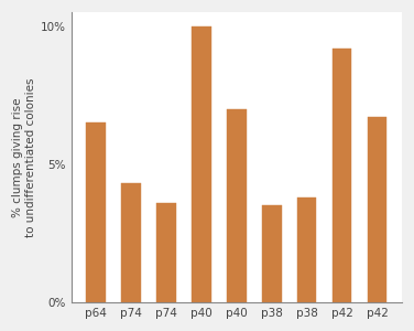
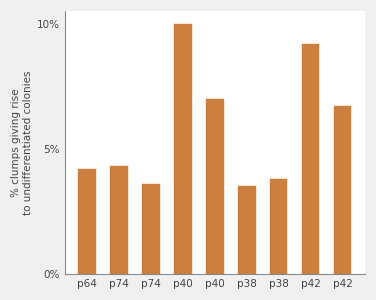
p64: 6.5% -> 4.2%
